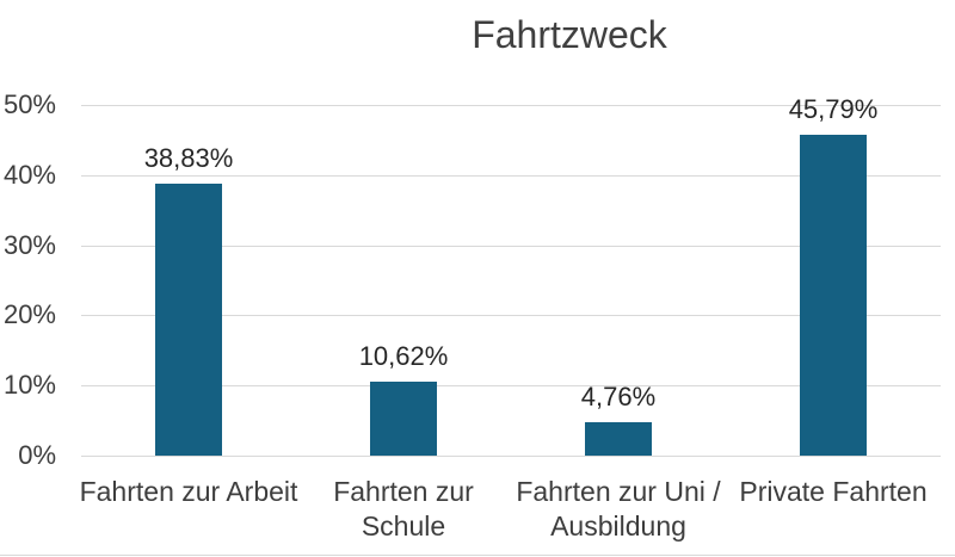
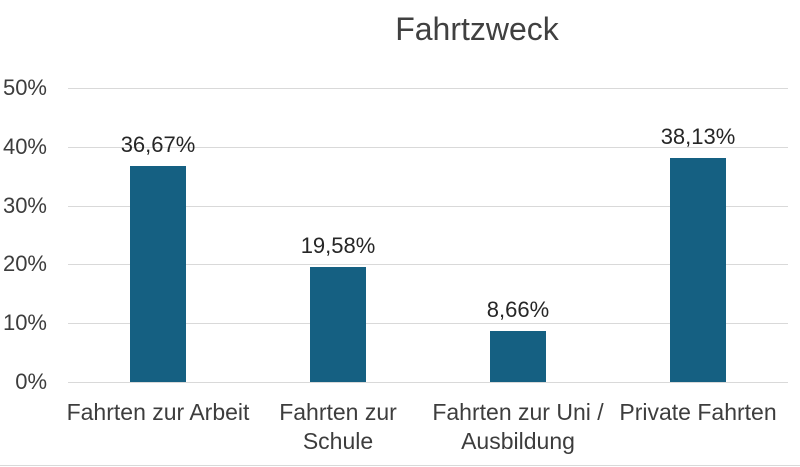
Fahrten zur Arbeit: 38,83% -> 36,67%
Fahrten zur Schule: 10,62% -> 19,58%
Fahrten zur Uni / Ausbildung: 4,76% -> 8,66%
Private Fahrten: 45,79% -> 38,13%
